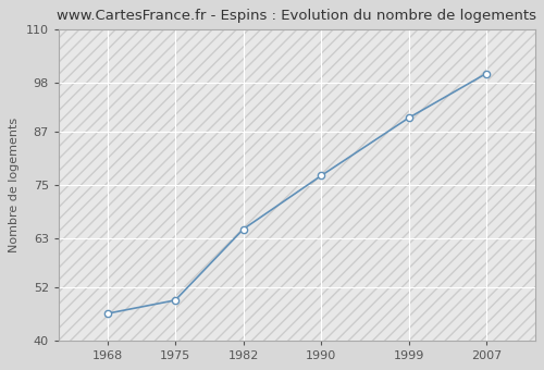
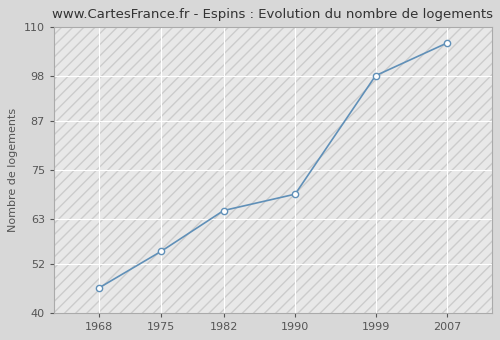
1975: 49 -> 55
1990: 77 -> 69
1999: 90 -> 98
2007: 100 -> 106
